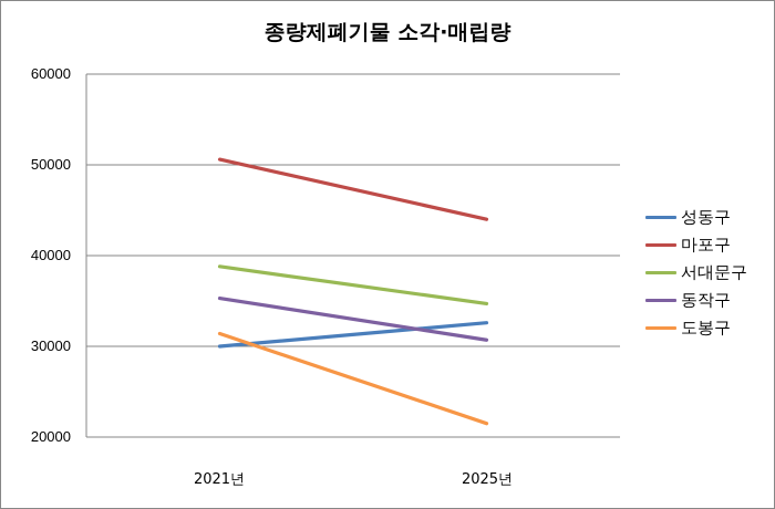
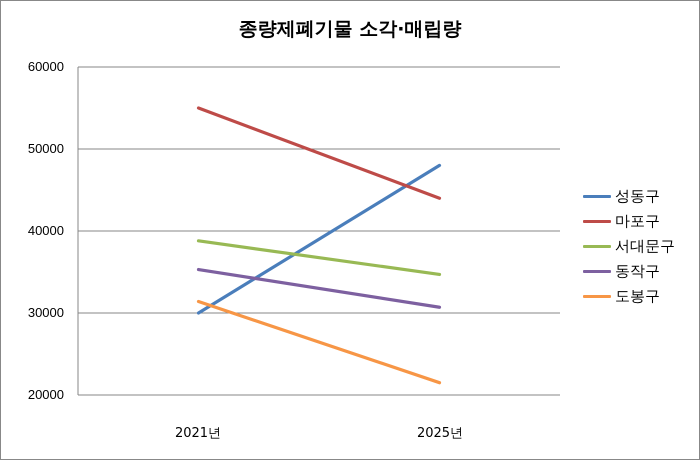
마포구/2021년: 51000 -> 55000
성동구/2025년: 33000 -> 48000
